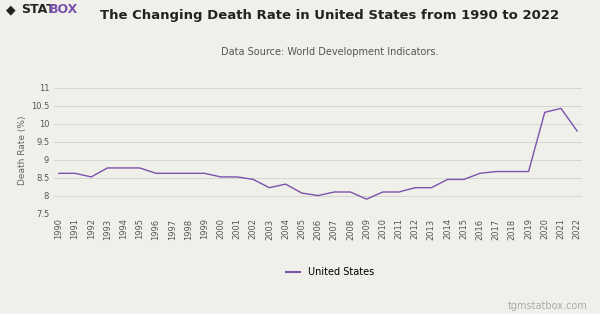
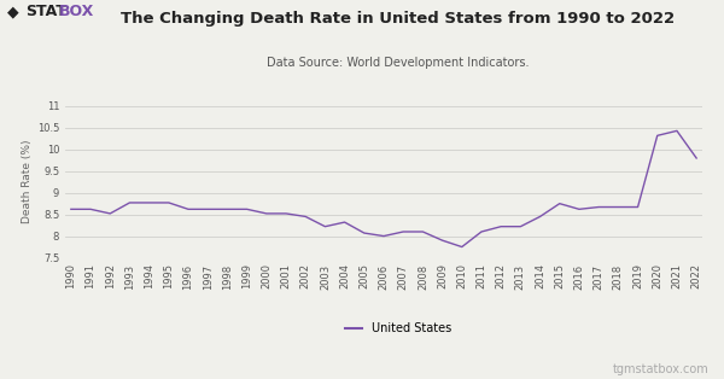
2010: 8.10 -> 7.75
2015: 8.45 -> 8.75
